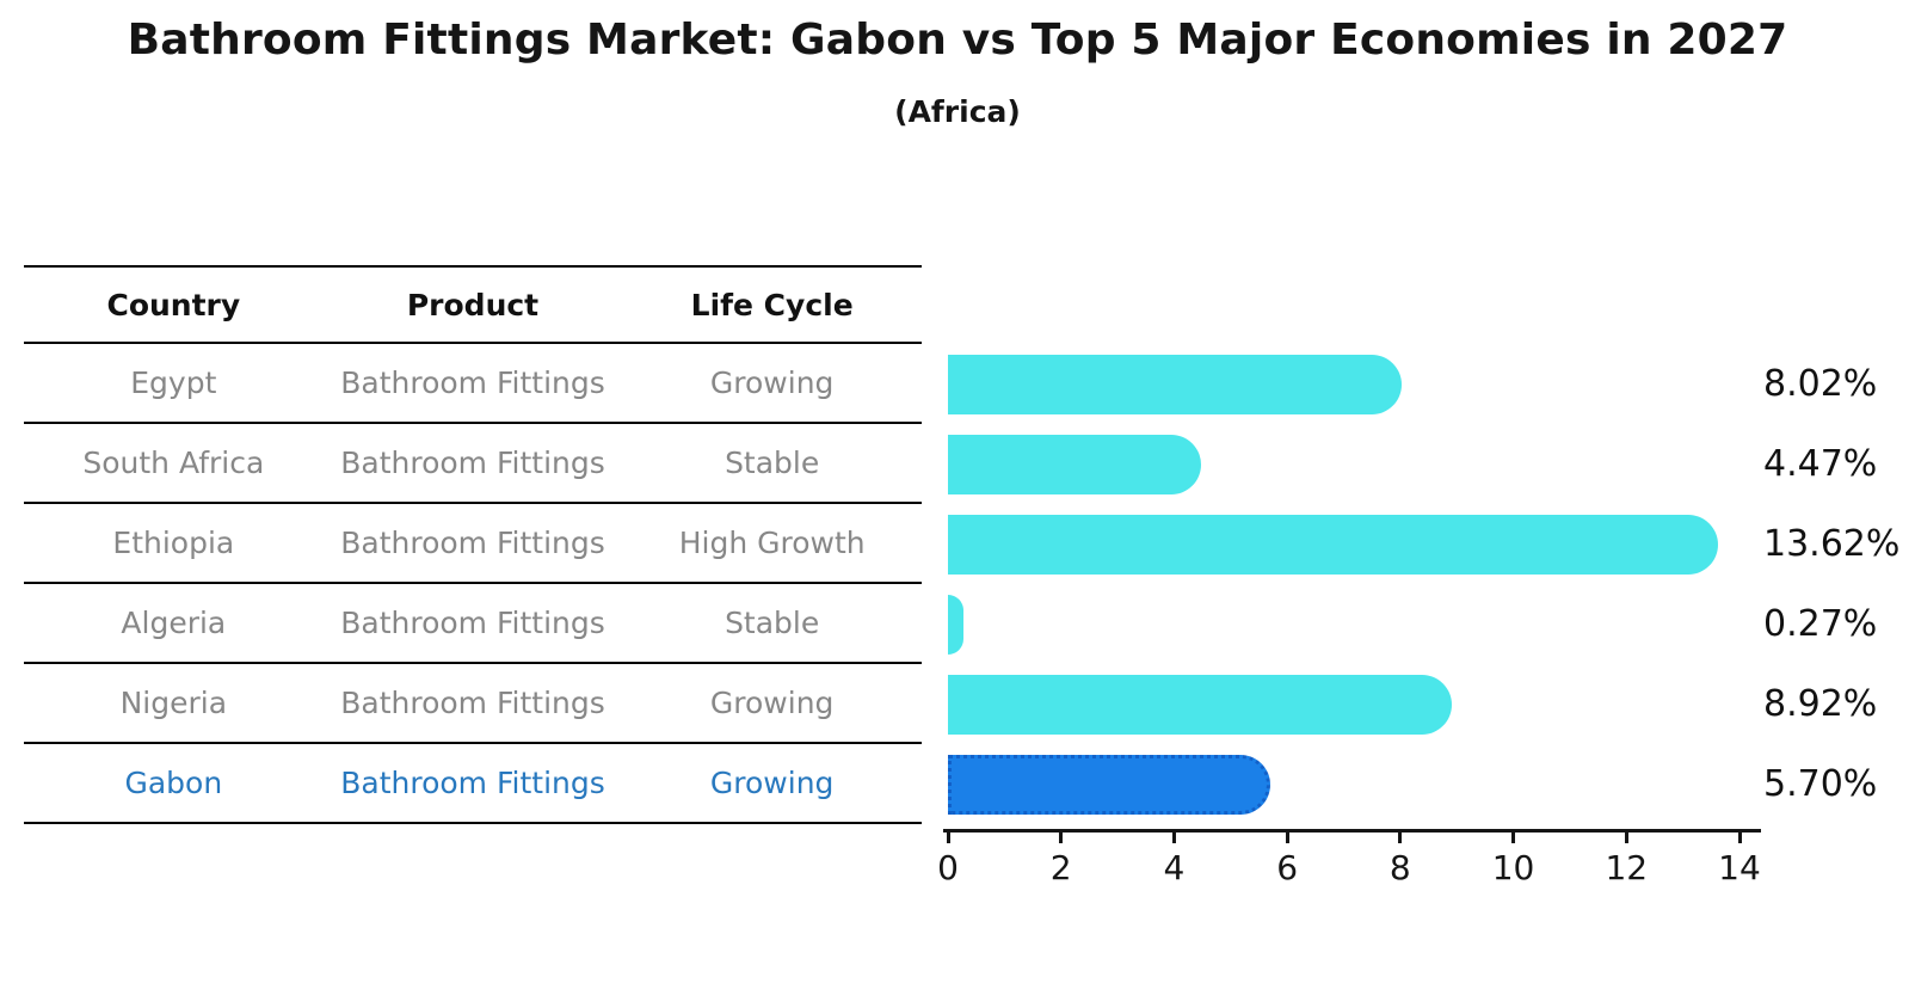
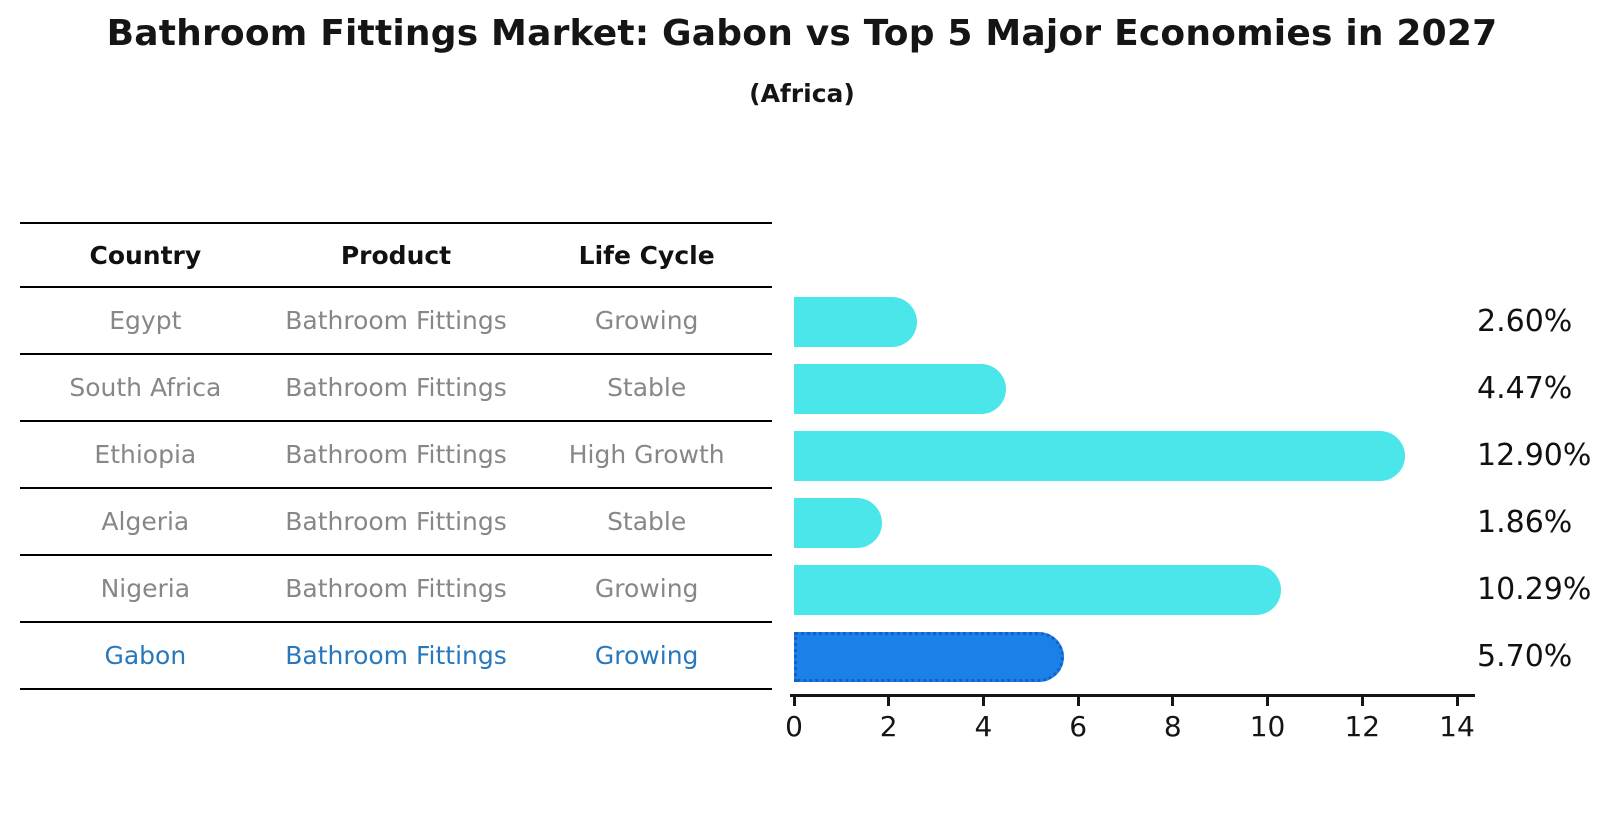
Egypt: 8.02% -> 2.60%
Ethiopia: 13.62% -> 12.90%
Algeria: 0.27% -> 1.86%
Nigeria: 8.92% -> 10.29%
